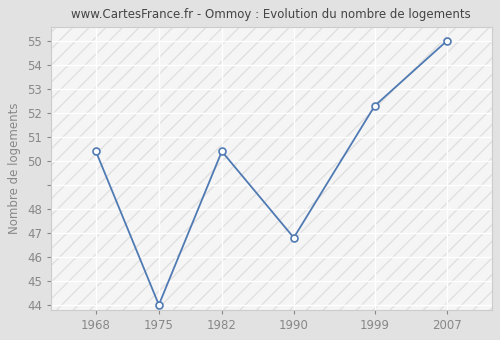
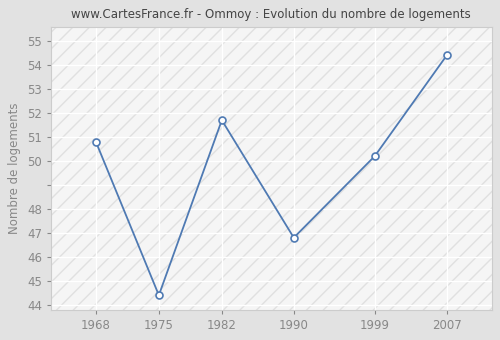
1968: 50.4 -> 50.8
1975: 44.0 -> 44.4
1982: 50.4 -> 51.7
1999: 52.3 -> 50.2
2007: 55.0 -> 54.4
